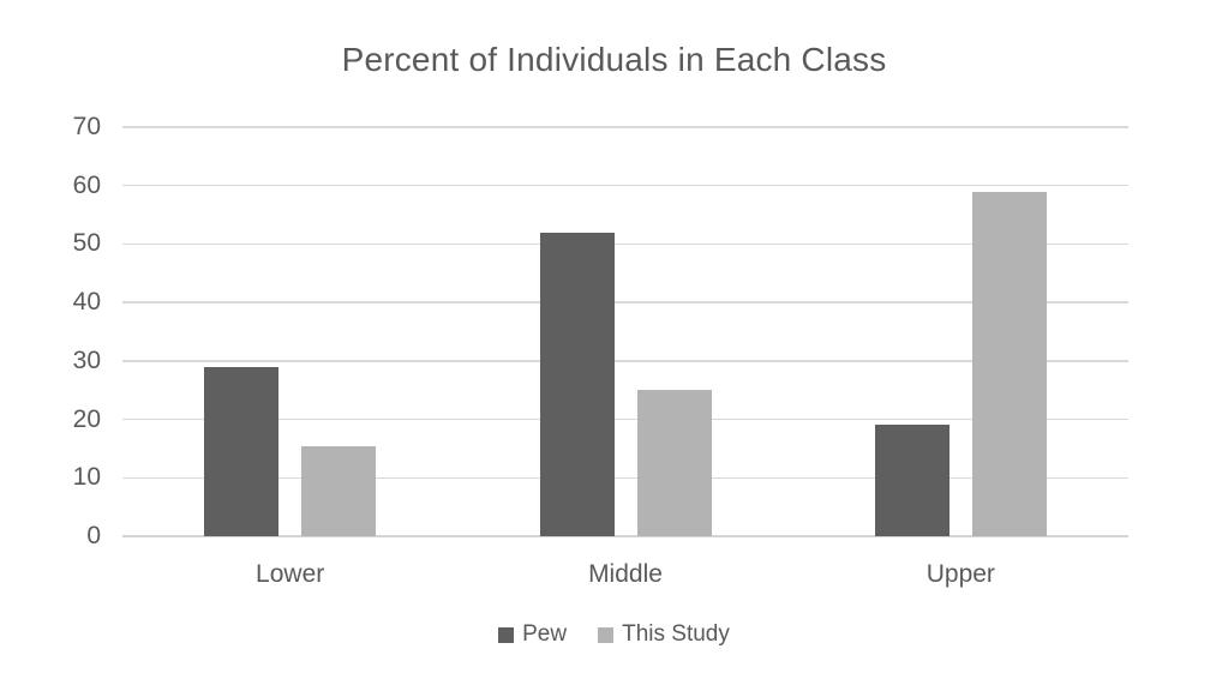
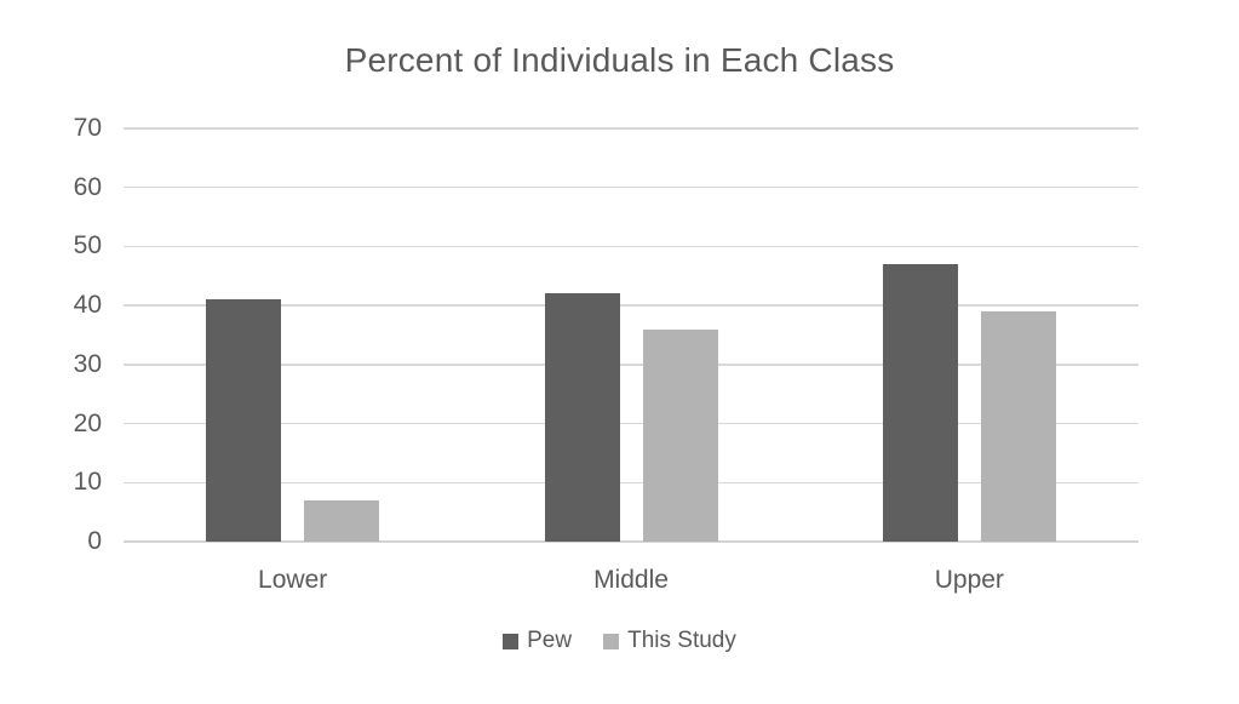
Pew/Lower: 29 -> 41
This Study/Lower: 16 -> 7
Pew/Middle: 52 -> 42
This Study/Middle: 25 -> 36
Pew/Upper: 19 -> 47
This Study/Upper: 59 -> 39
